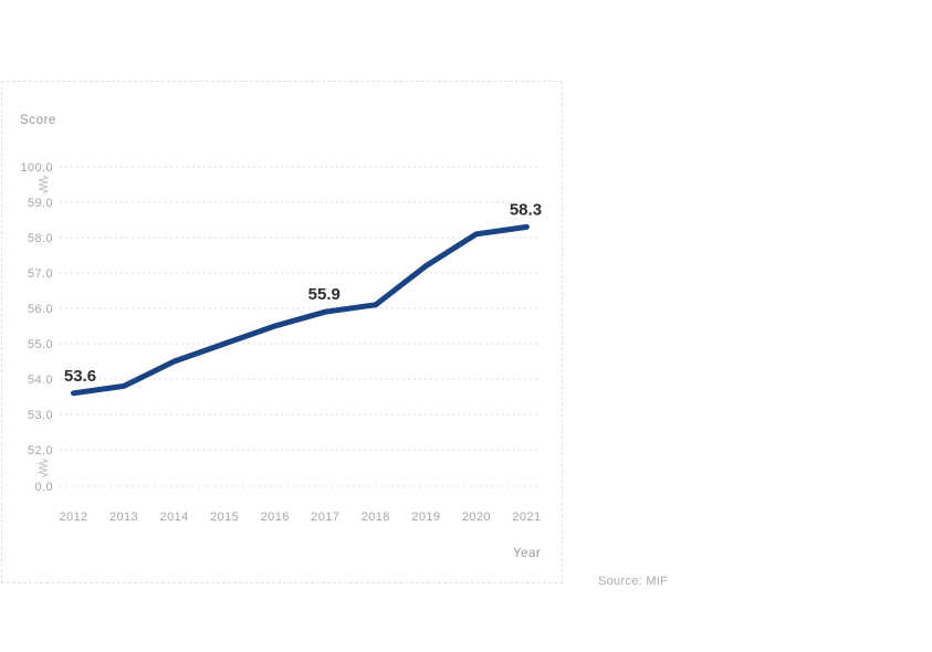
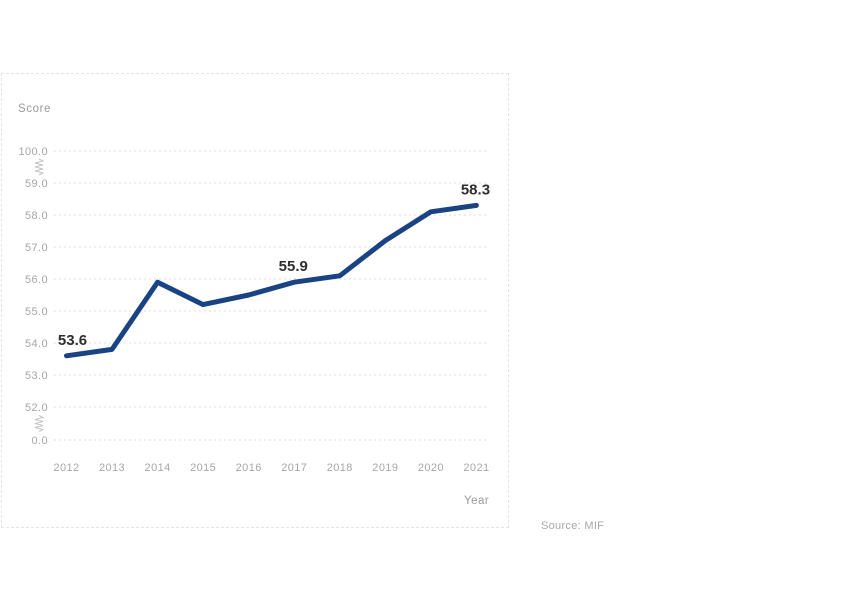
2014: 54.5 -> 55.9
2015: 55.0 -> 55.2
